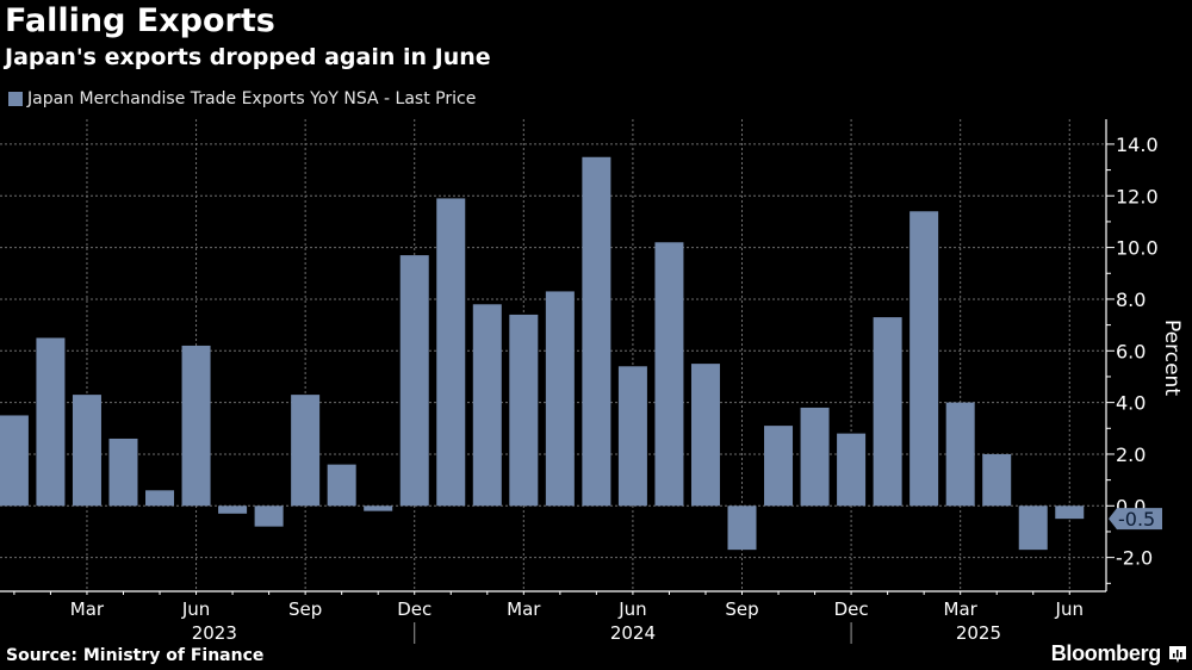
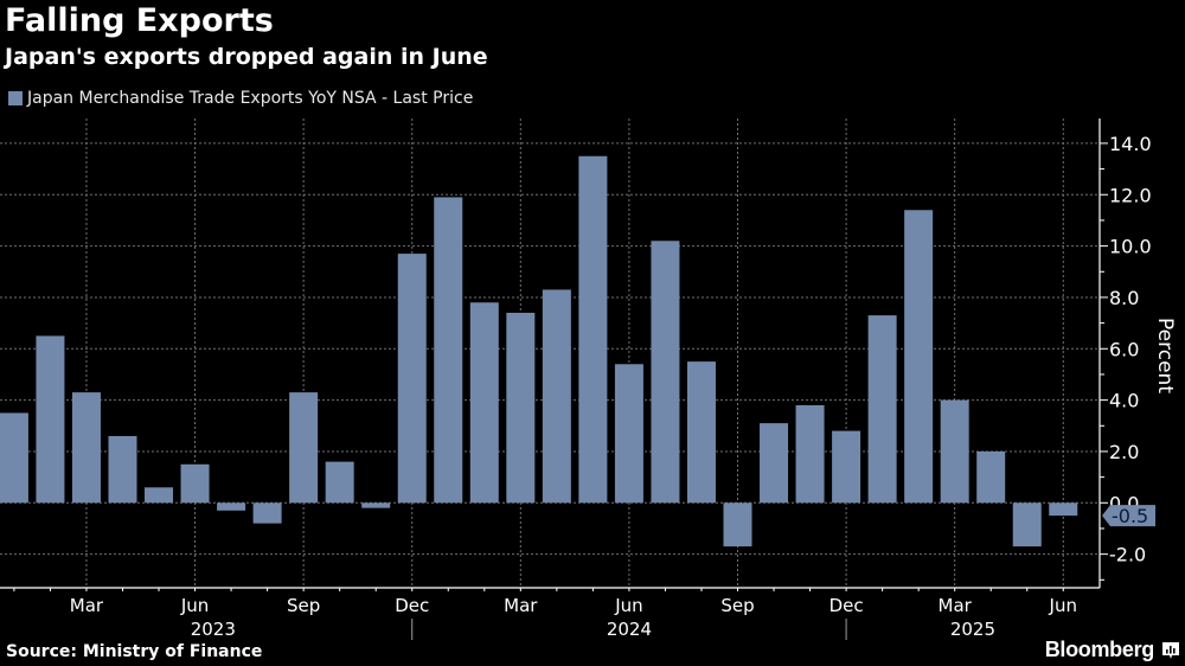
Jun 2023: 6.2 -> 1.5
